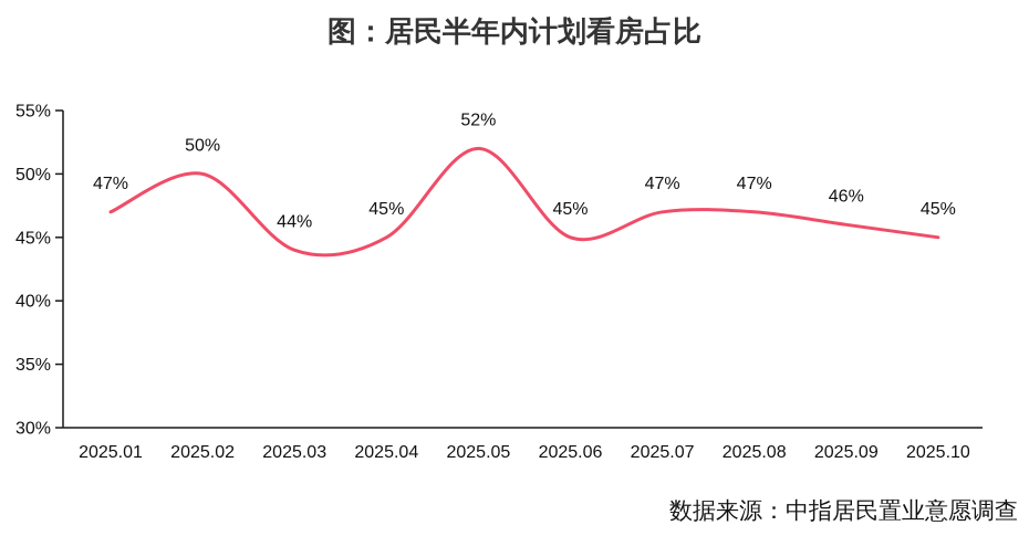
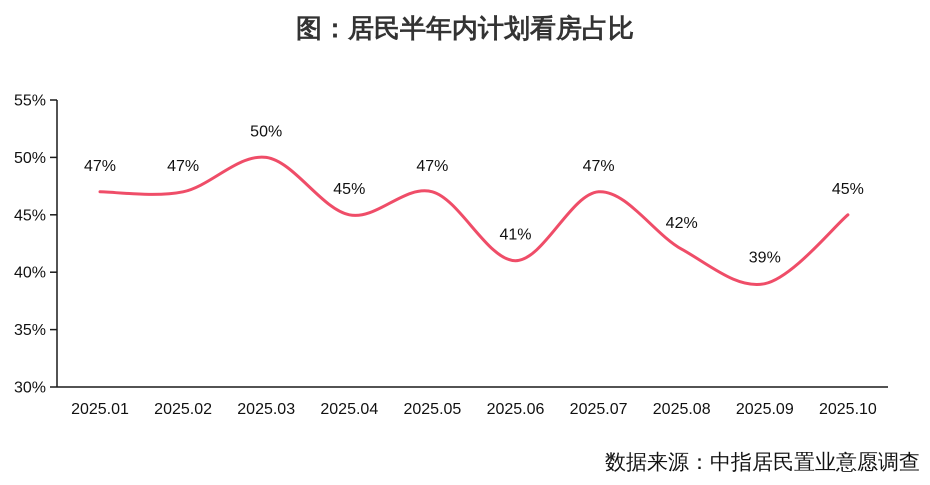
2025.02: 50% -> 47%
2025.03: 44% -> 50%
2025.05: 52% -> 47%
2025.06: 45% -> 41%
2025.08: 47% -> 42%
2025.09: 46% -> 39%
